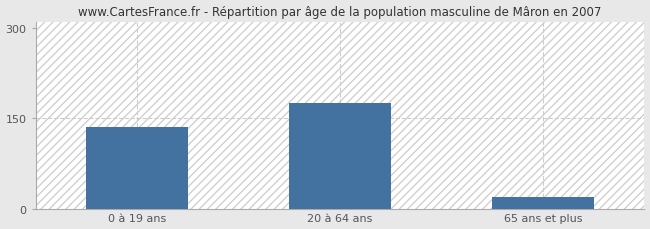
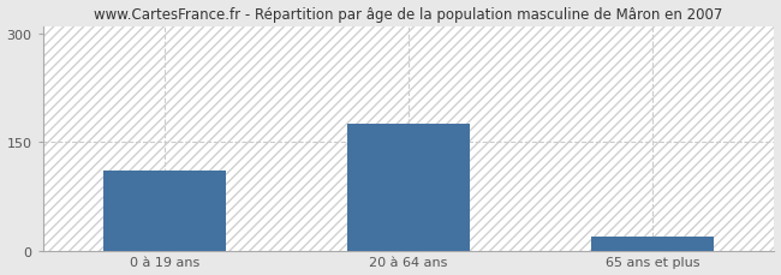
0 à 19 ans: 136 -> 110
